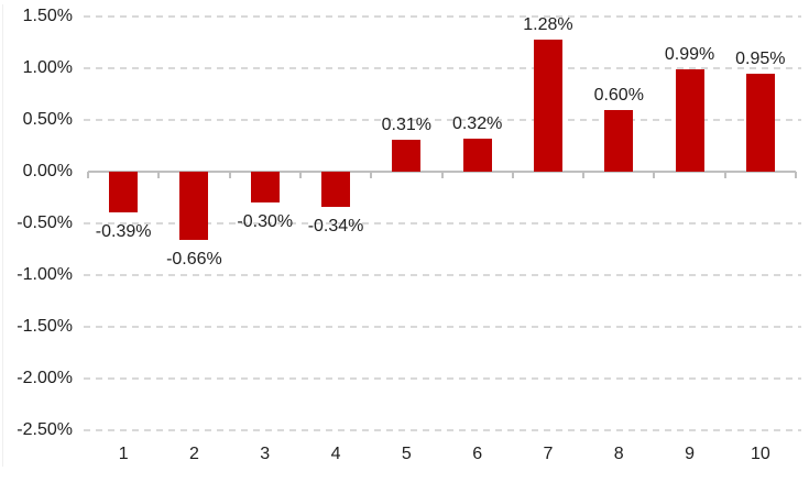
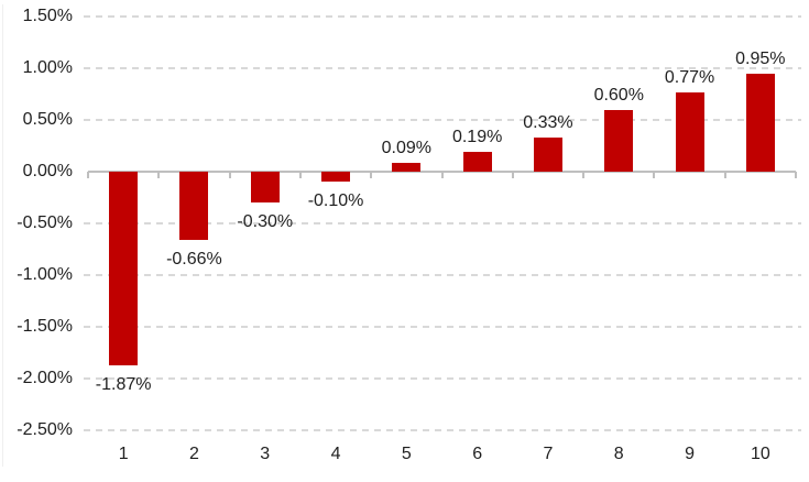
1: -0.39% -> -1.87%
4: -0.34% -> -0.10%
5: 0.31% -> 0.09%
6: 0.32% -> 0.19%
7: 1.28% -> 0.33%
9: 0.99% -> 0.77%
